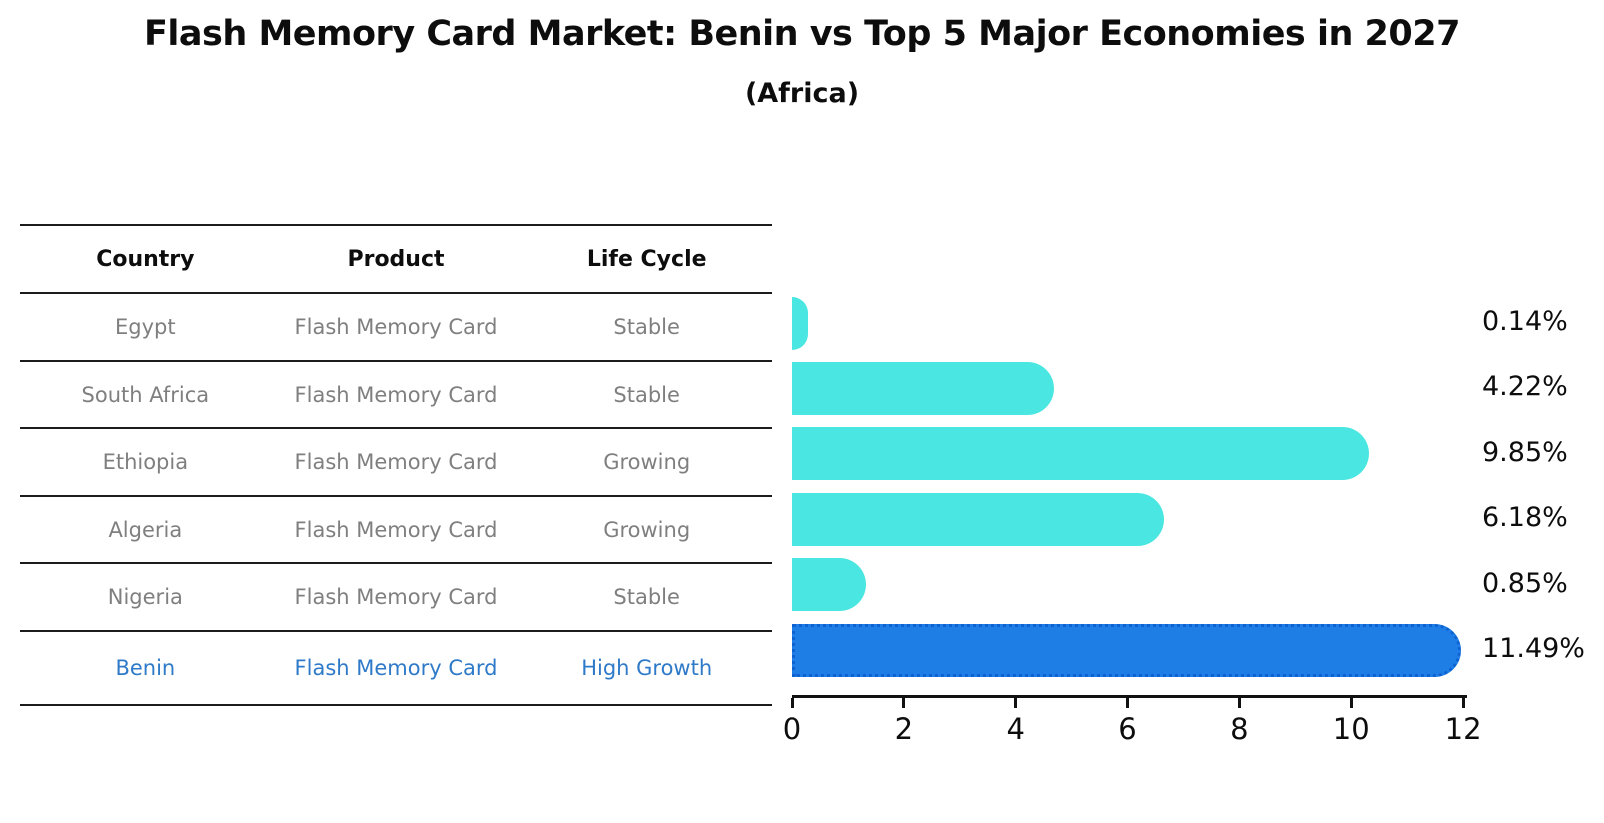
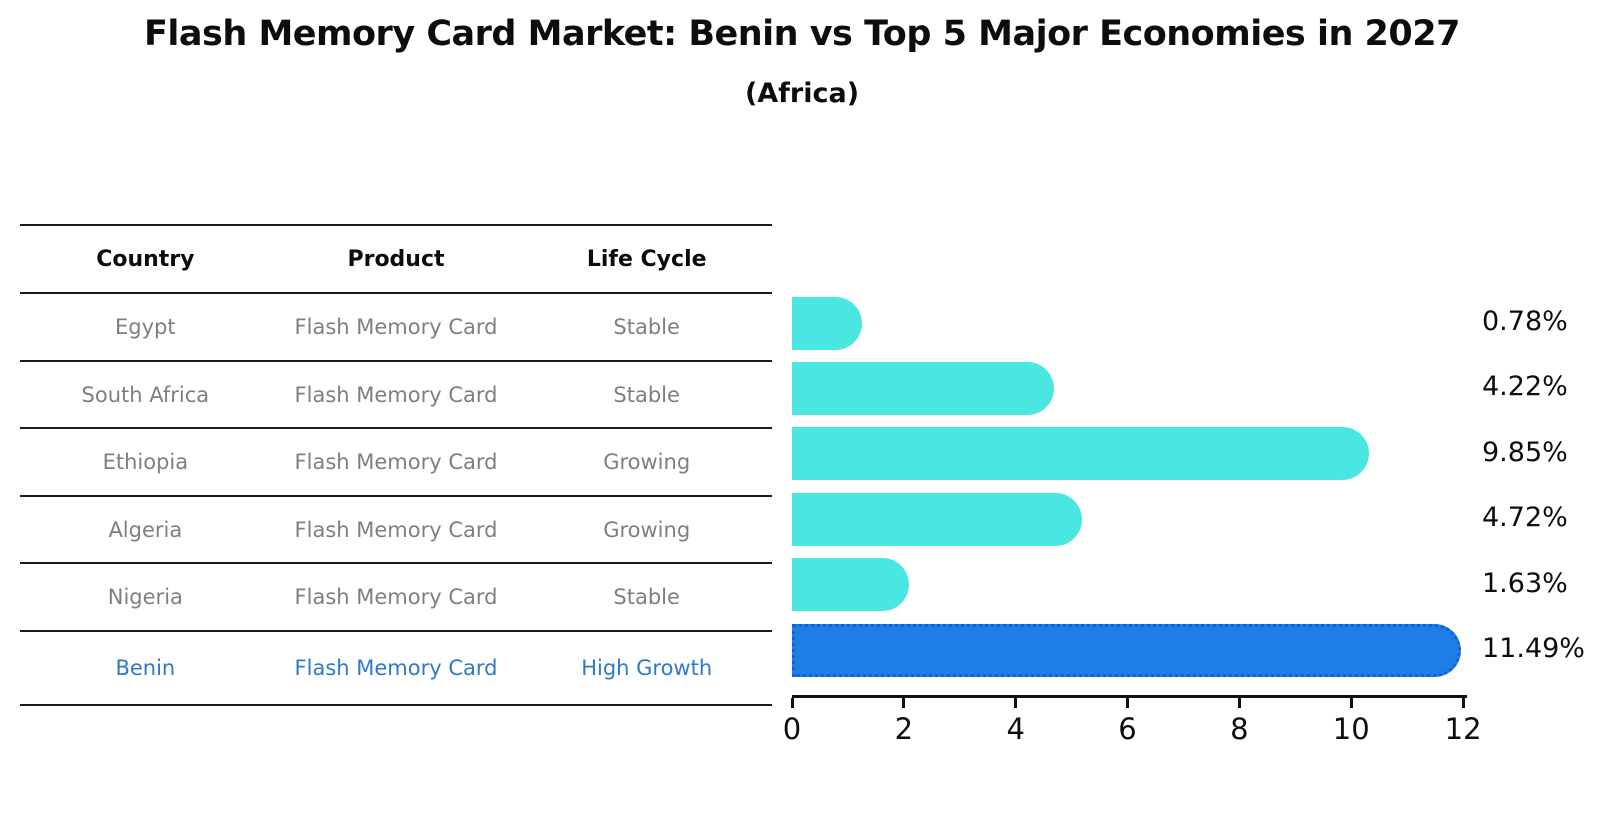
Egypt: 0.14% -> 0.78%
Algeria: 6.18% -> 4.72%
Nigeria: 0.85% -> 1.63%
